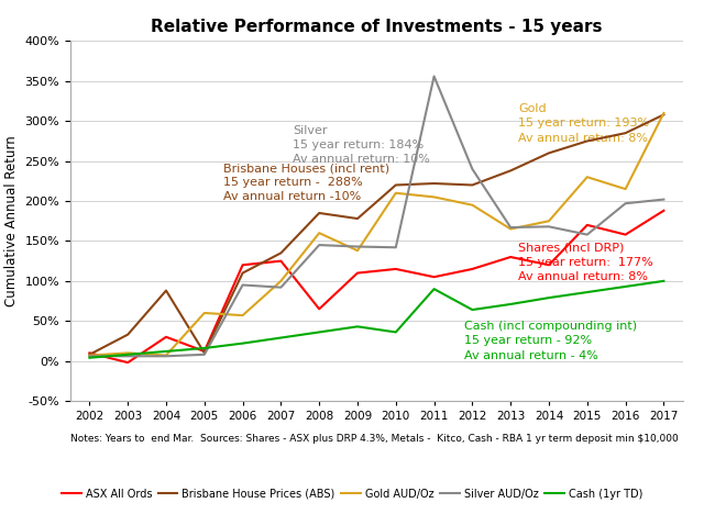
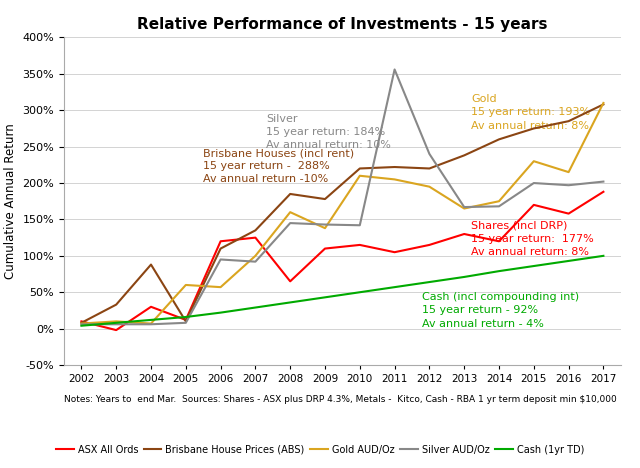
Cash (1yr TD)/2010: 36% -> 50%
Cash (1yr TD)/2011: 90% -> 57%
Silver AUD/Oz/2015: 158% -> 200%
